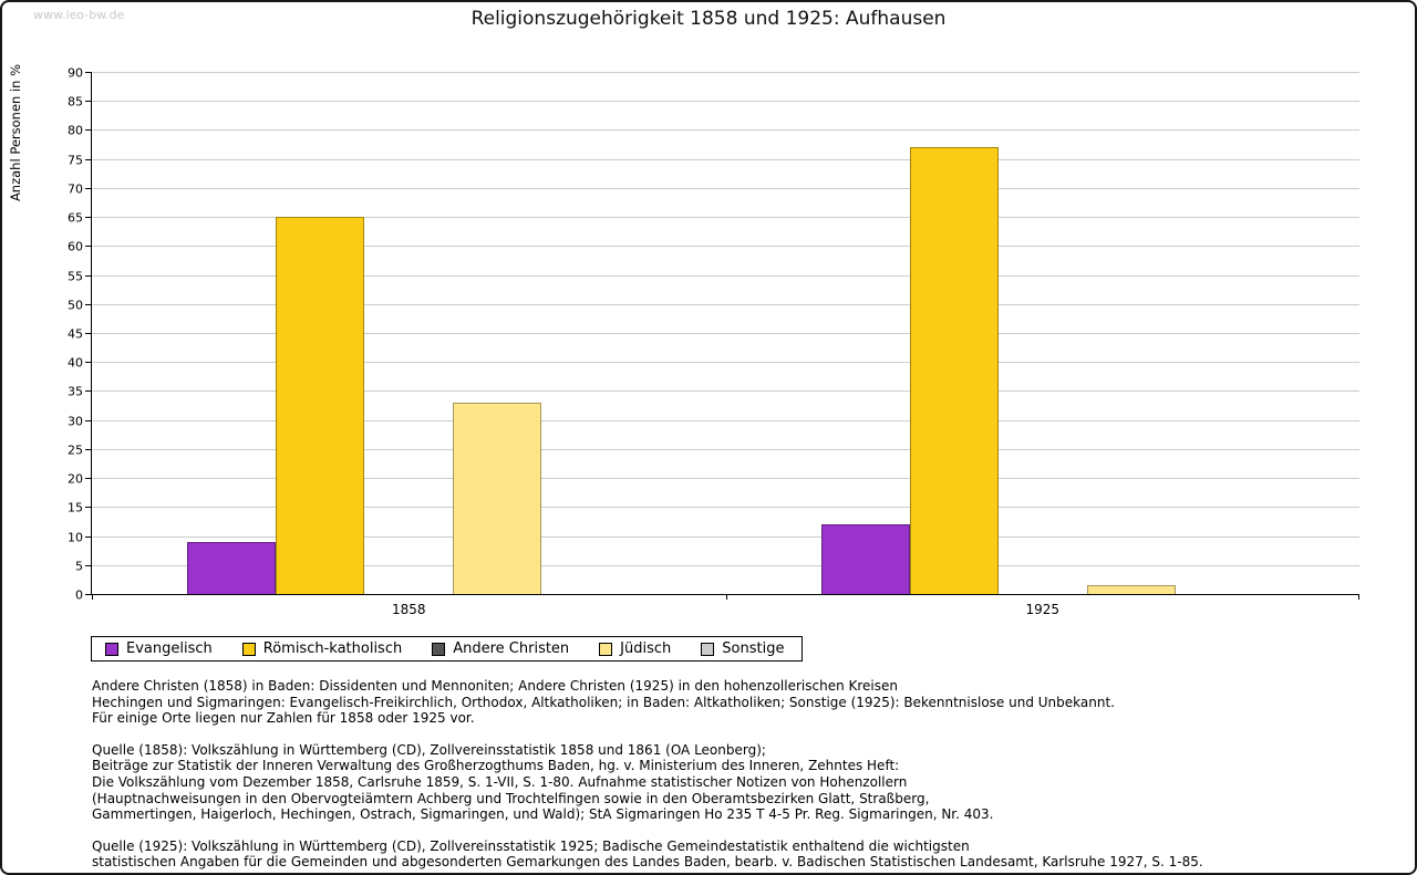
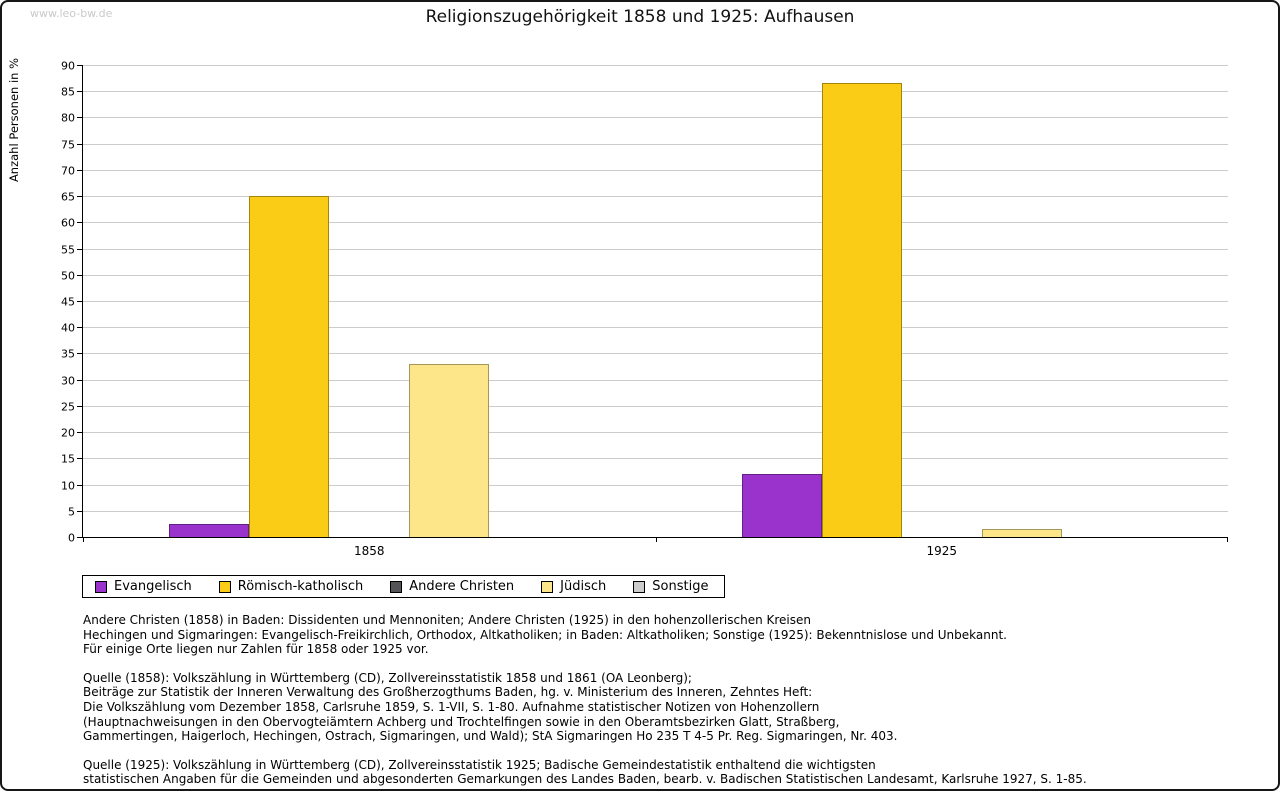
Evangelisch/1858: 9 -> 2
Römisch-katholisch/1925: 77 -> 86
